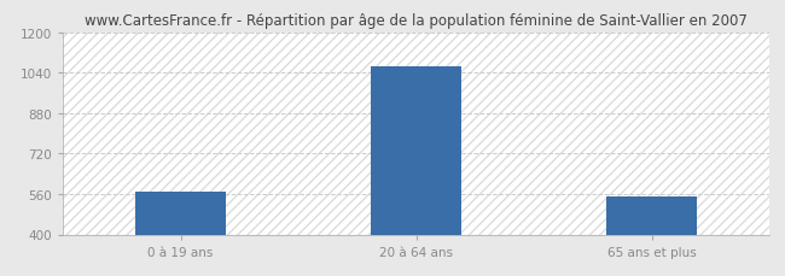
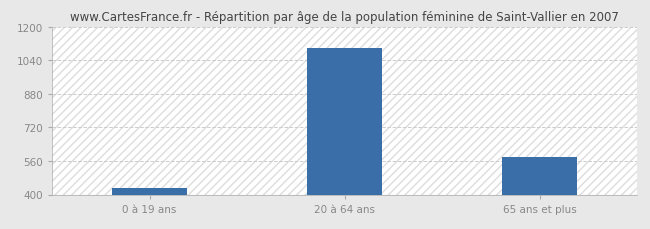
0 à 19 ans: 570 -> 431
20 à 64 ans: 1065 -> 1099
65 ans et plus: 550 -> 581
